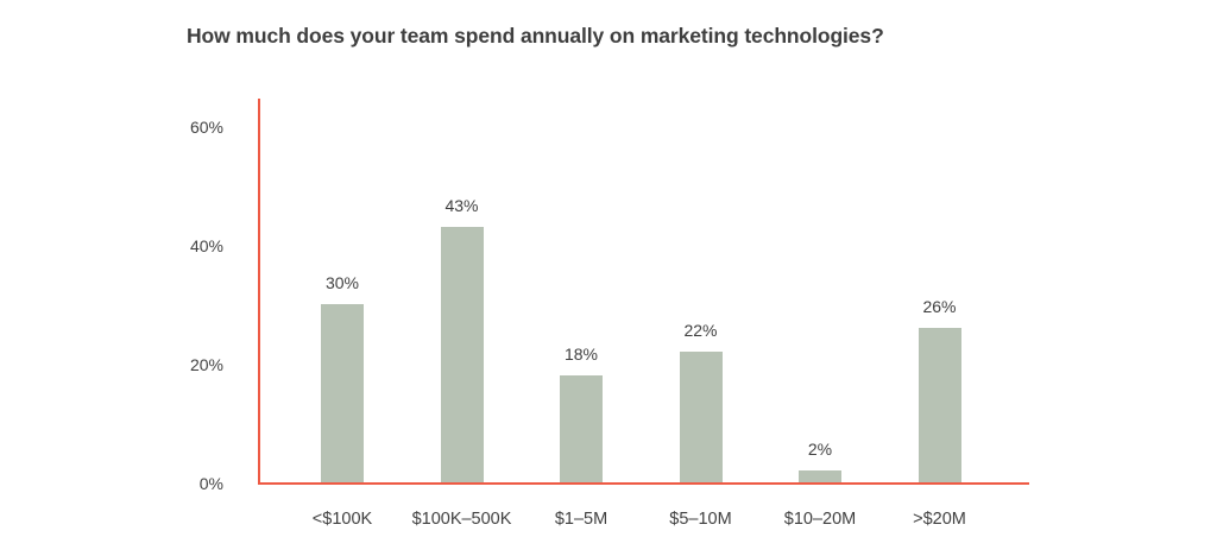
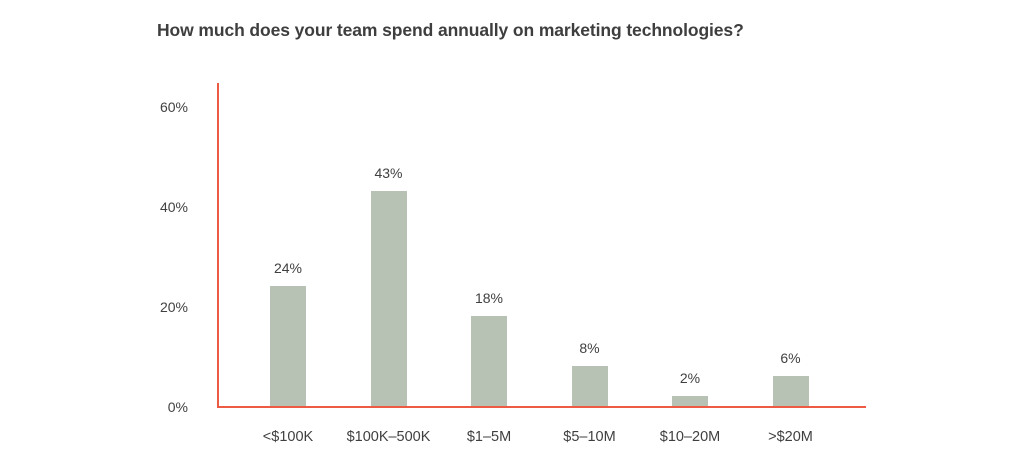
<$100K: 30% -> 24%
$5–10M: 22% -> 8%
>$20M: 26% -> 6%
